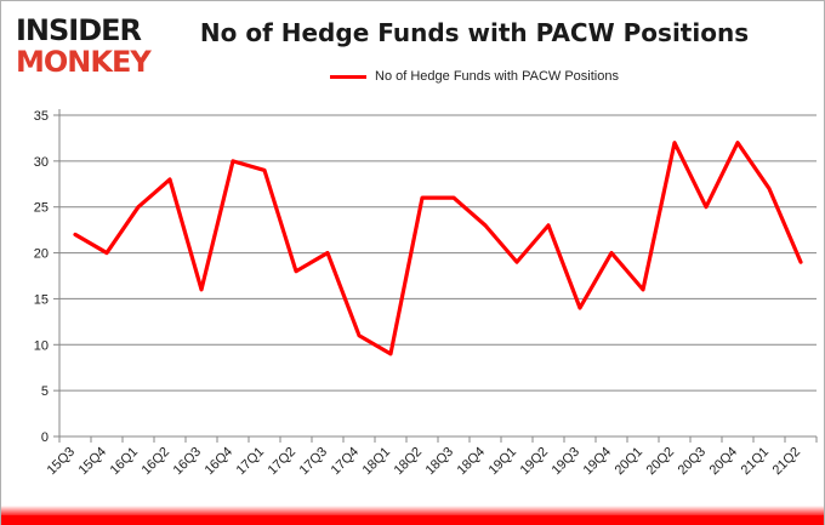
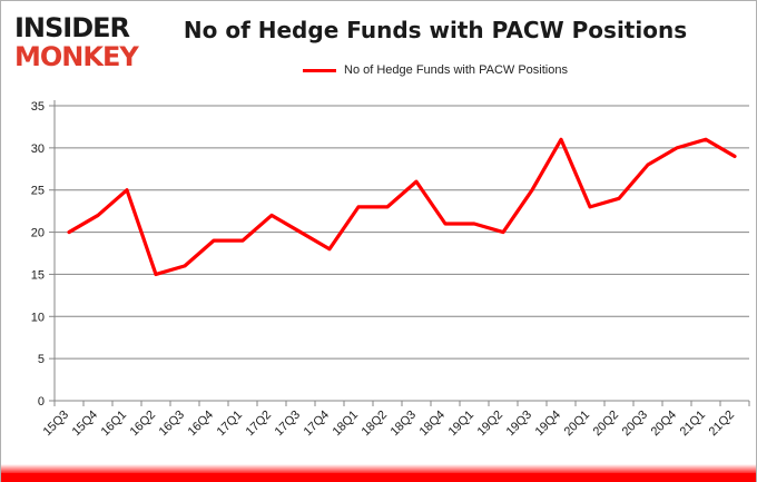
15Q3: 22 -> 20
15Q4: 20 -> 22
16Q2: 28 -> 15
16Q4: 30 -> 19
17Q1: 29 -> 19
17Q2: 18 -> 22
17Q4: 11 -> 18
18Q1: 9 -> 23
18Q2: 26 -> 23
18Q4: 23 -> 21
19Q1: 19 -> 21
19Q2: 23 -> 20
19Q3: 14 -> 25
19Q4: 20 -> 31
20Q1: 16 -> 23
20Q2: 32 -> 24
20Q3: 25 -> 28
20Q4: 32 -> 30
21Q1: 27 -> 31
21Q2: 19 -> 29
